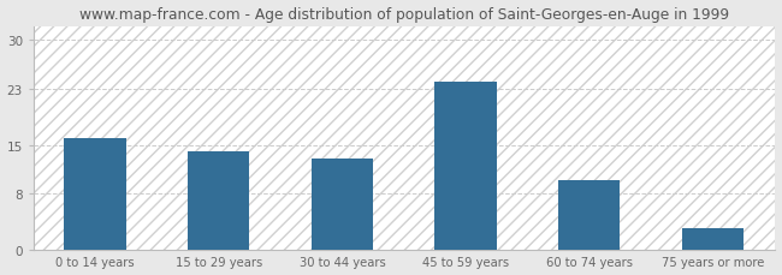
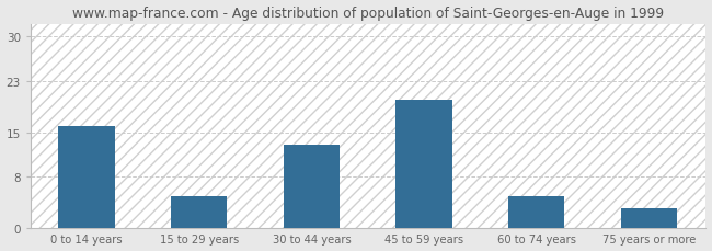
15 to 29 years: 14 -> 5
45 to 59 years: 24 -> 20
60 to 74 years: 10 -> 5
